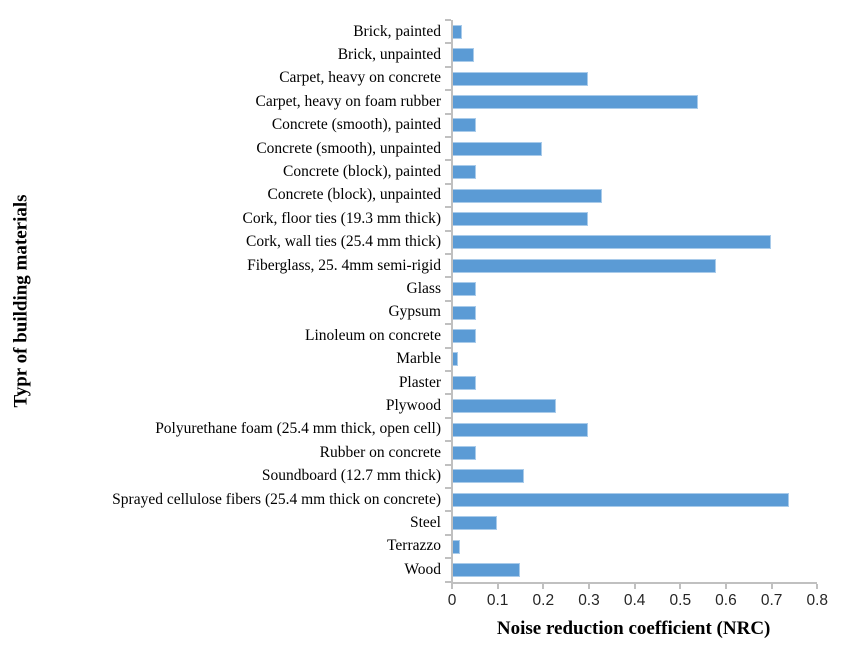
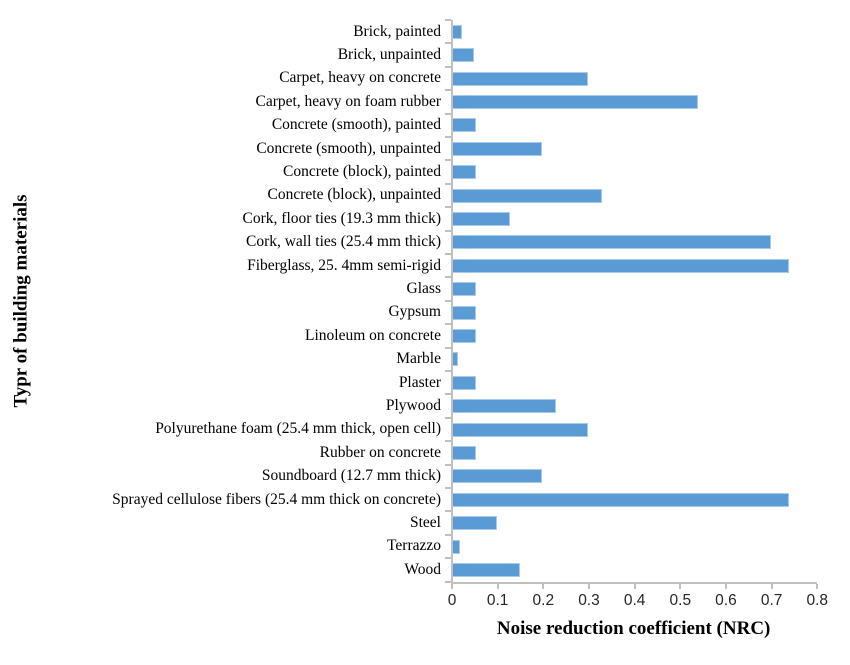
Cork, floor ties (19.3 mm thick): 0.30 -> 0.13
Fiberglass, 25. 4mm semi-rigid: 0.58 -> 0.74
Soundboard (12.7 mm thick): 0.16 -> 0.20
